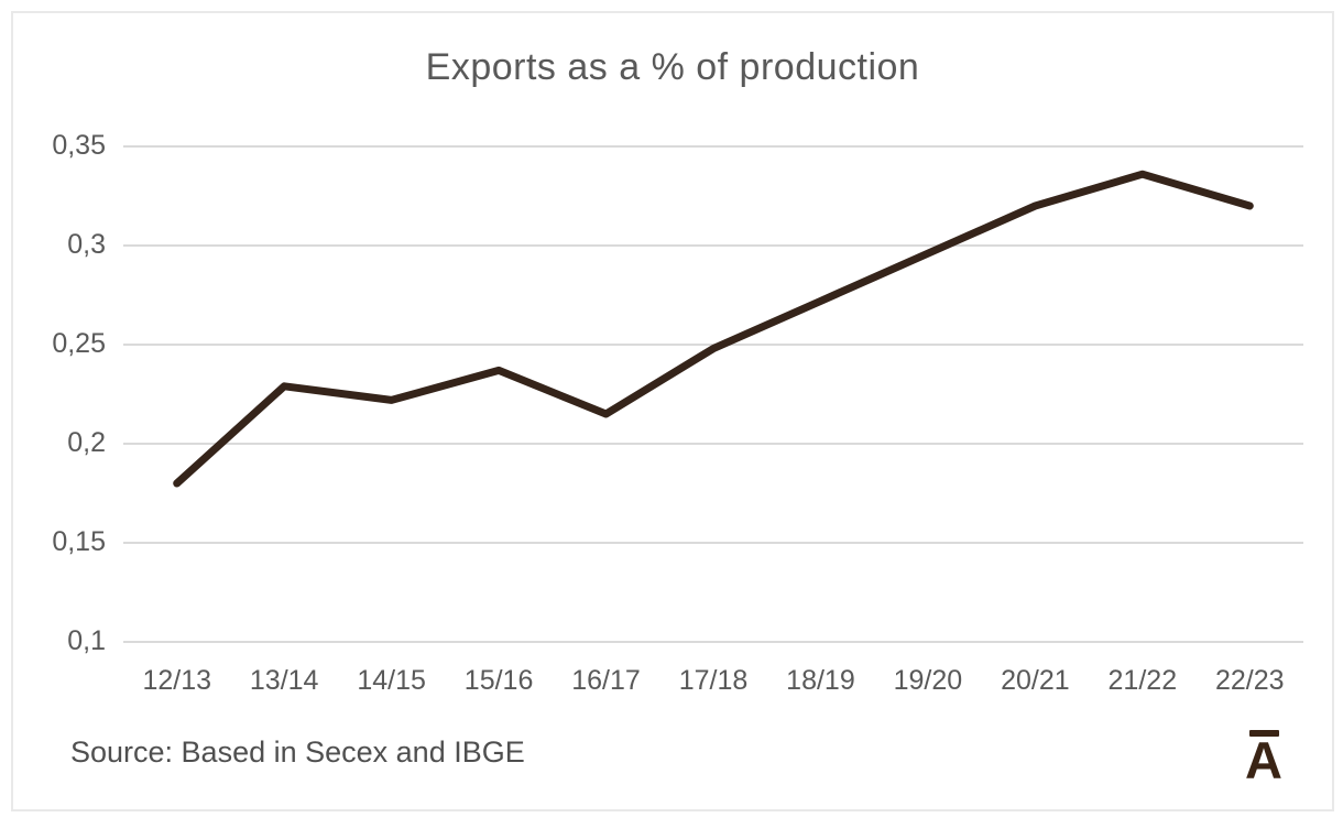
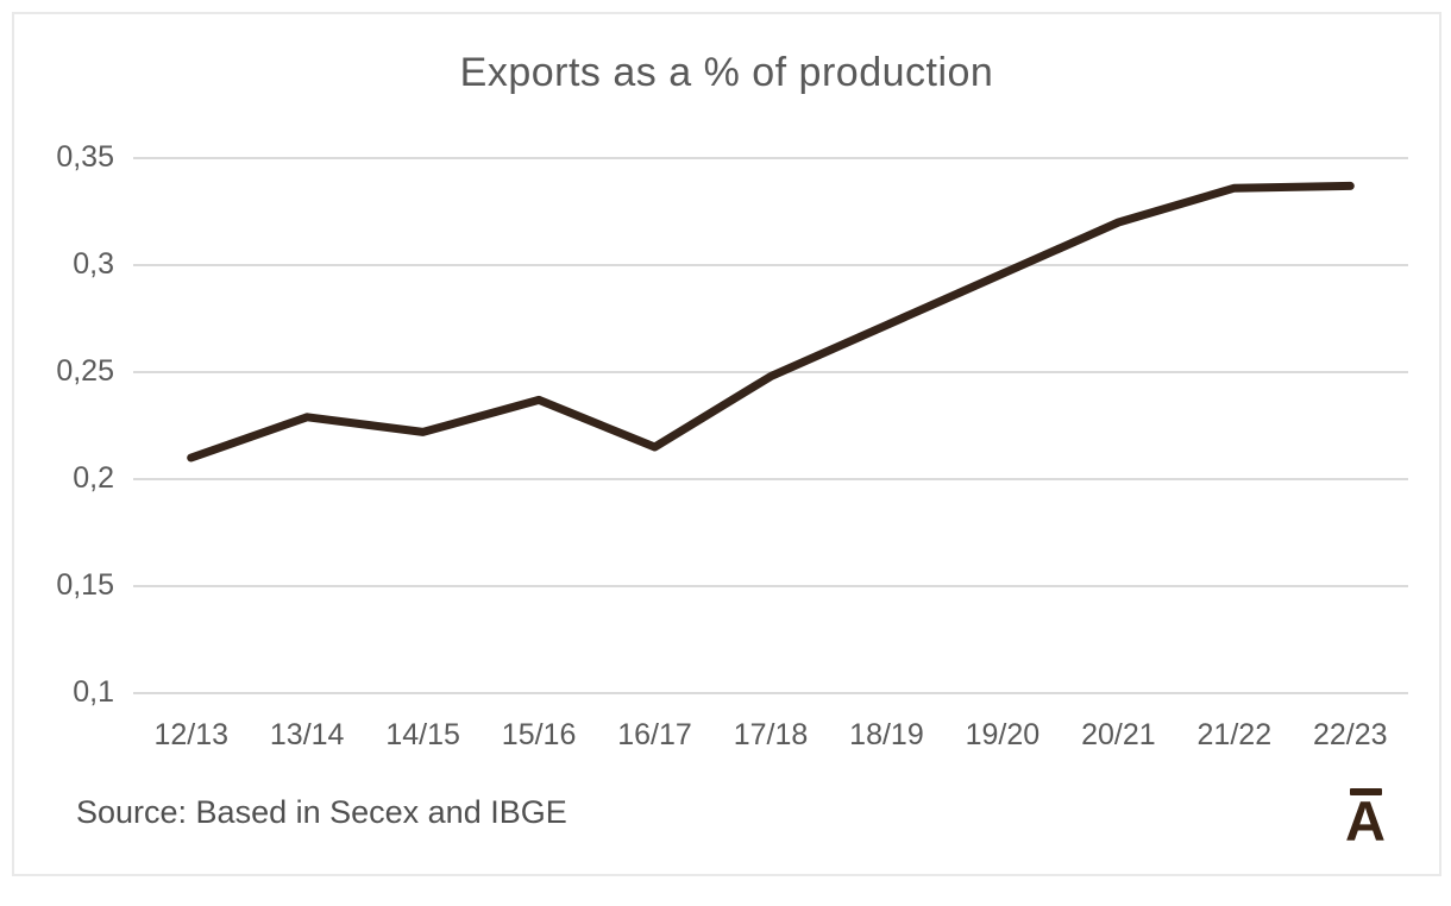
12/13: 0,18 -> 0,21
22/23: 0,32 -> 0,34
